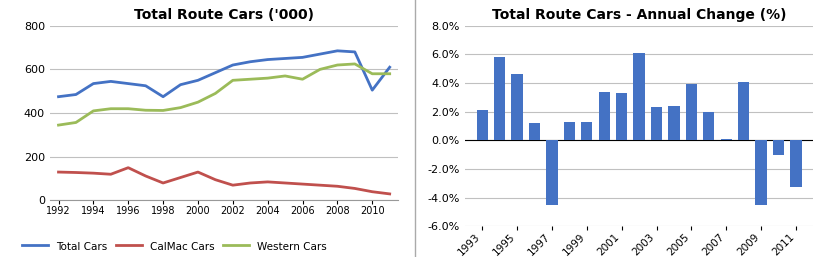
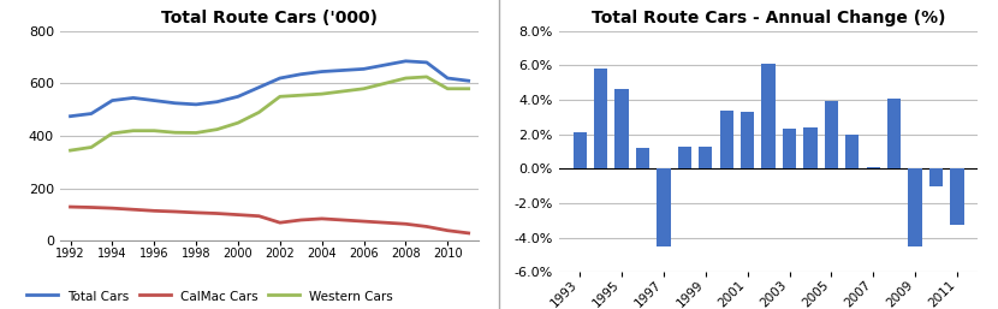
Total Route Cars ('000)/CalMac Cars/1996: 150 -> 115
Total Route Cars ('000)/Total Cars/1998: 475 -> 520
Total Route Cars ('000)/CalMac Cars/1998: 80 -> 108
Total Route Cars ('000)/CalMac Cars/2000: 130 -> 100
Total Route Cars ('000)/Western Cars/2006: 555 -> 580
Total Route Cars ('000)/Total Cars/2010: 505 -> 620
